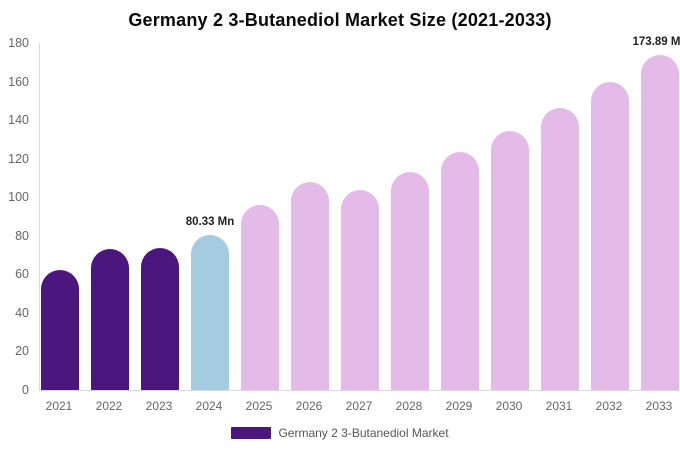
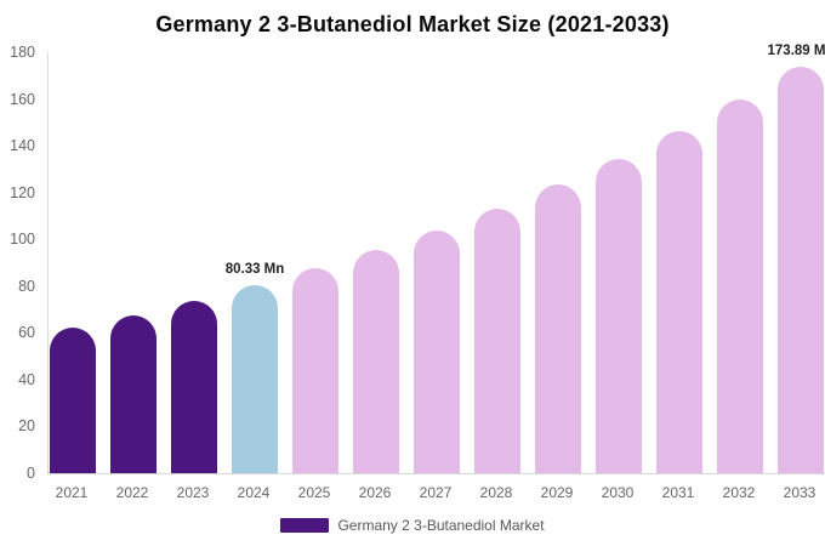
2022: 73 -> 68
2025: 96 -> 88
2026: 108 -> 95
